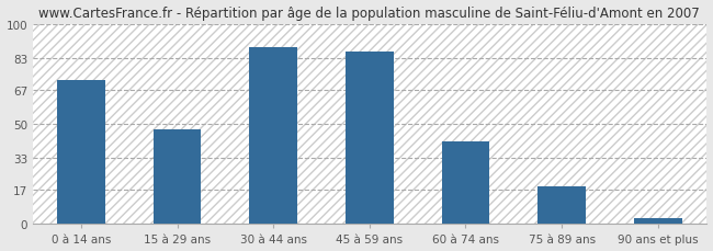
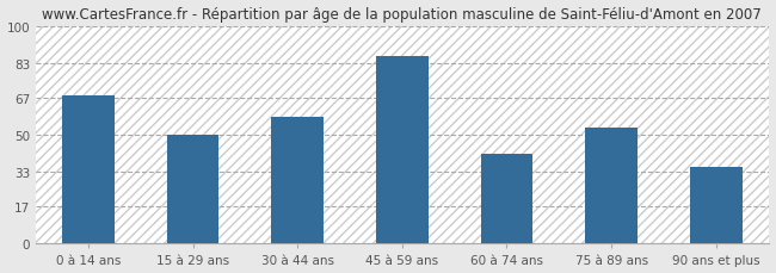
0 à 14 ans: 72 -> 68
15 à 29 ans: 47 -> 50
30 à 44 ans: 88 -> 58
75 à 89 ans: 19 -> 53
90 ans et plus: 3 -> 35
